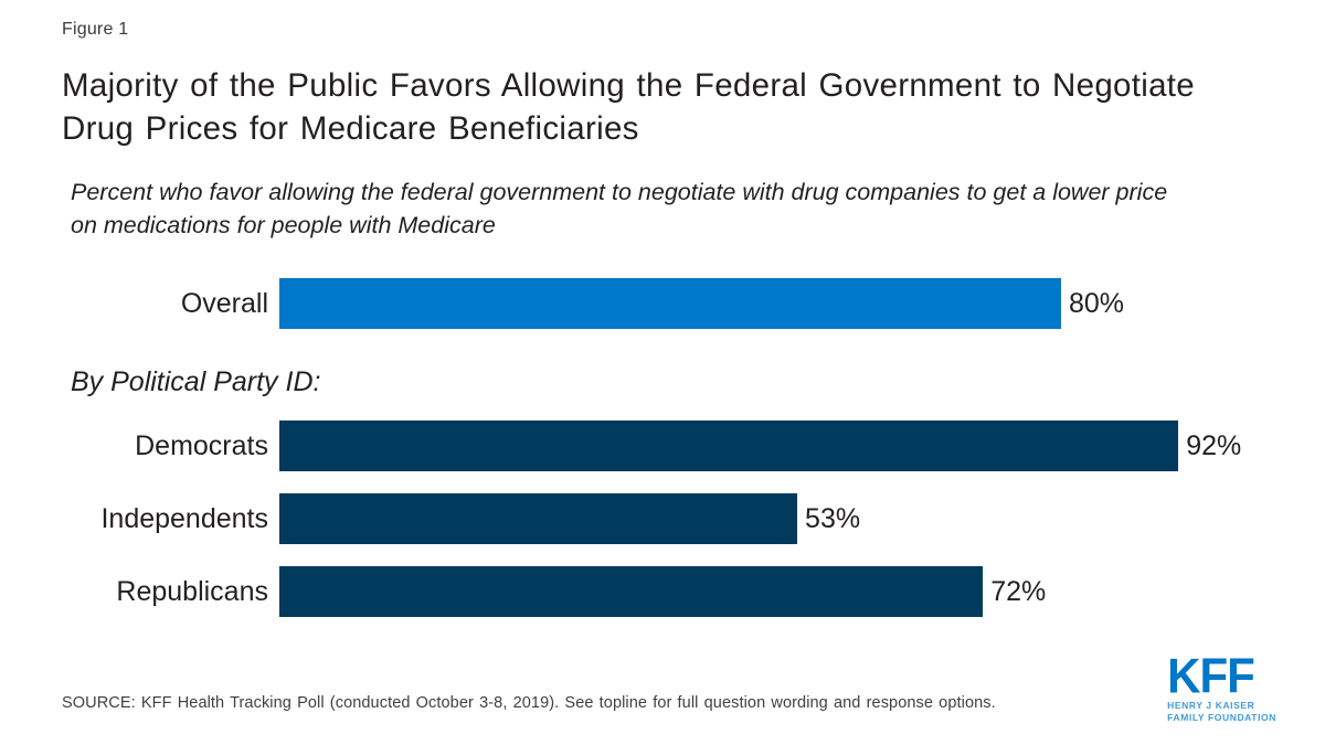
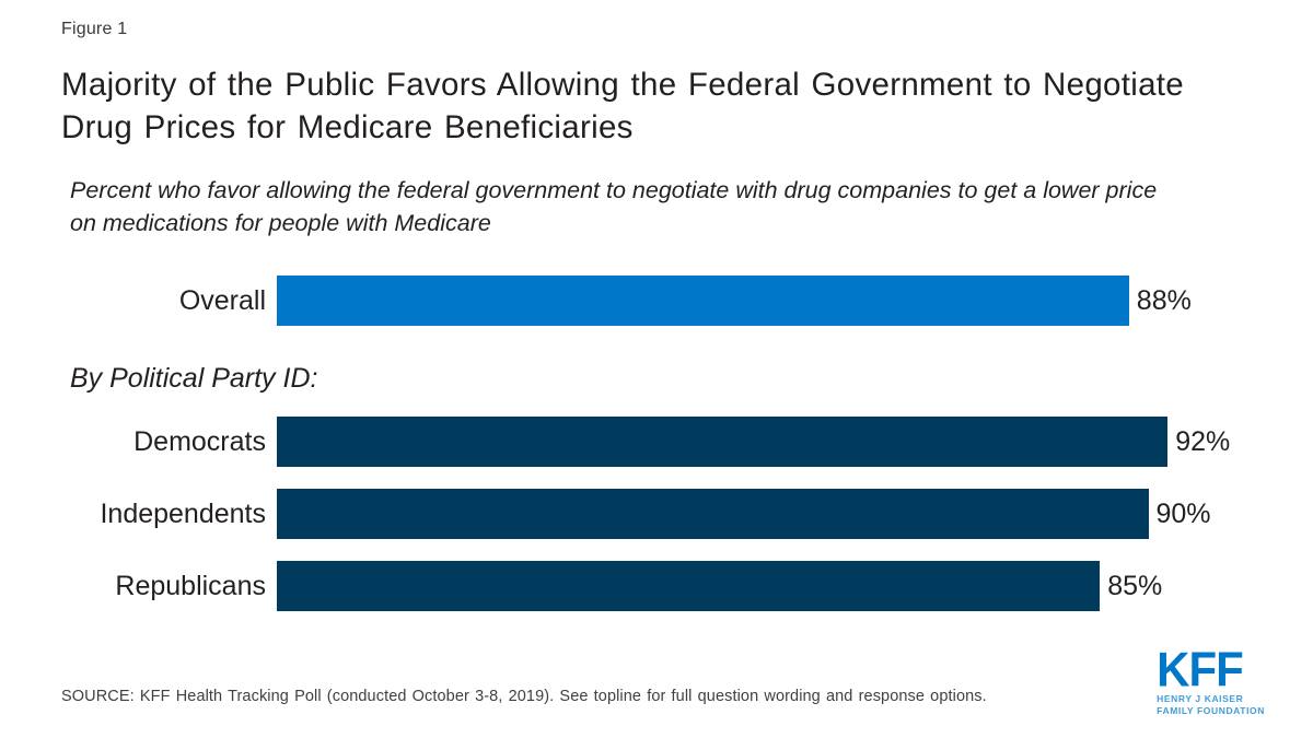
Overall: 80% -> 88%
Independents: 53% -> 90%
Republicans: 72% -> 85%
